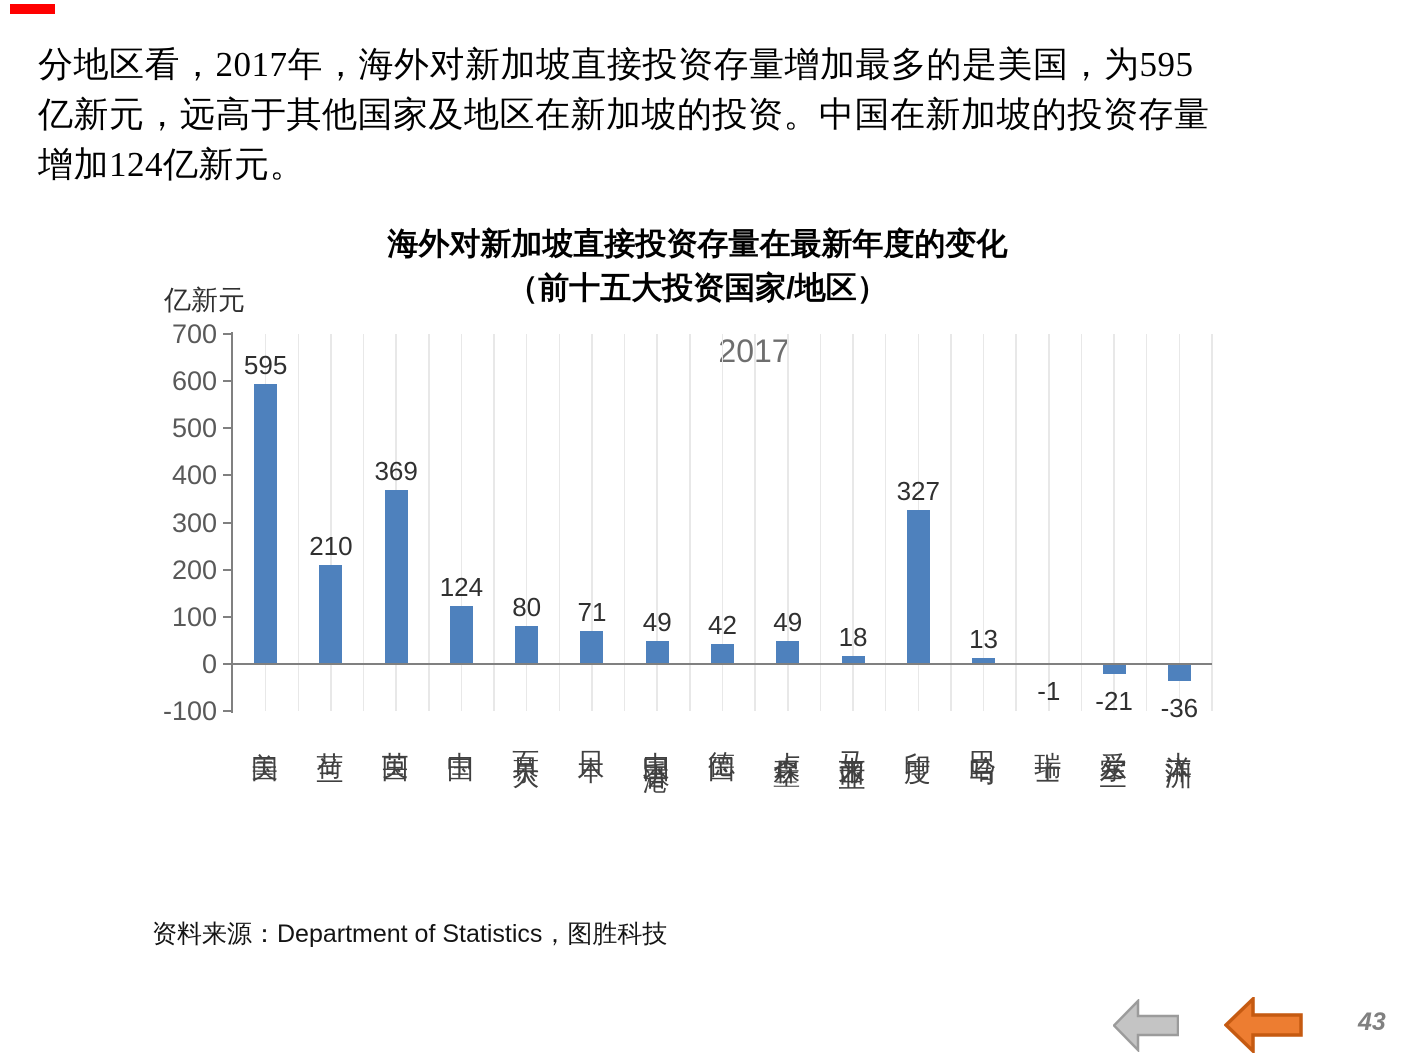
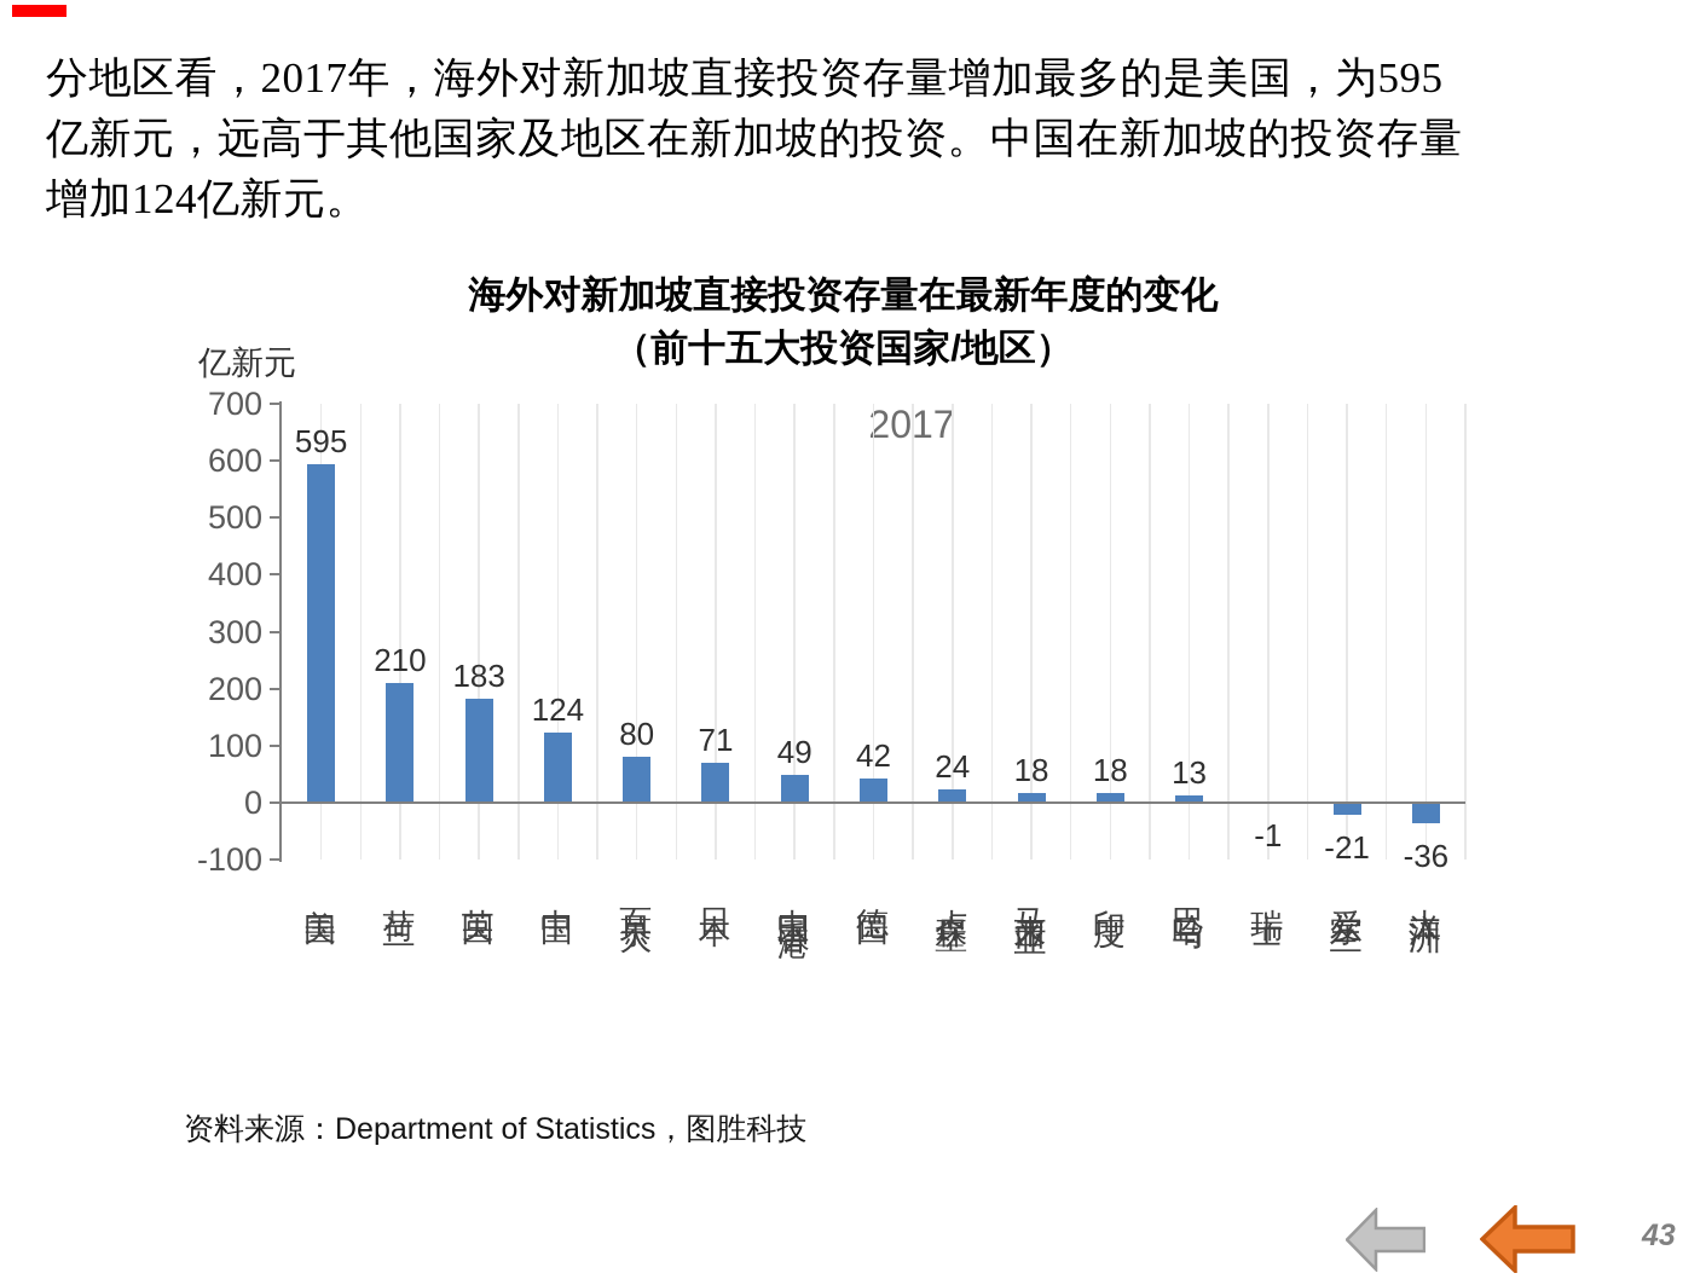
英国: 369 -> 183
卢森堡: 49 -> 24
印度: 327 -> 18
